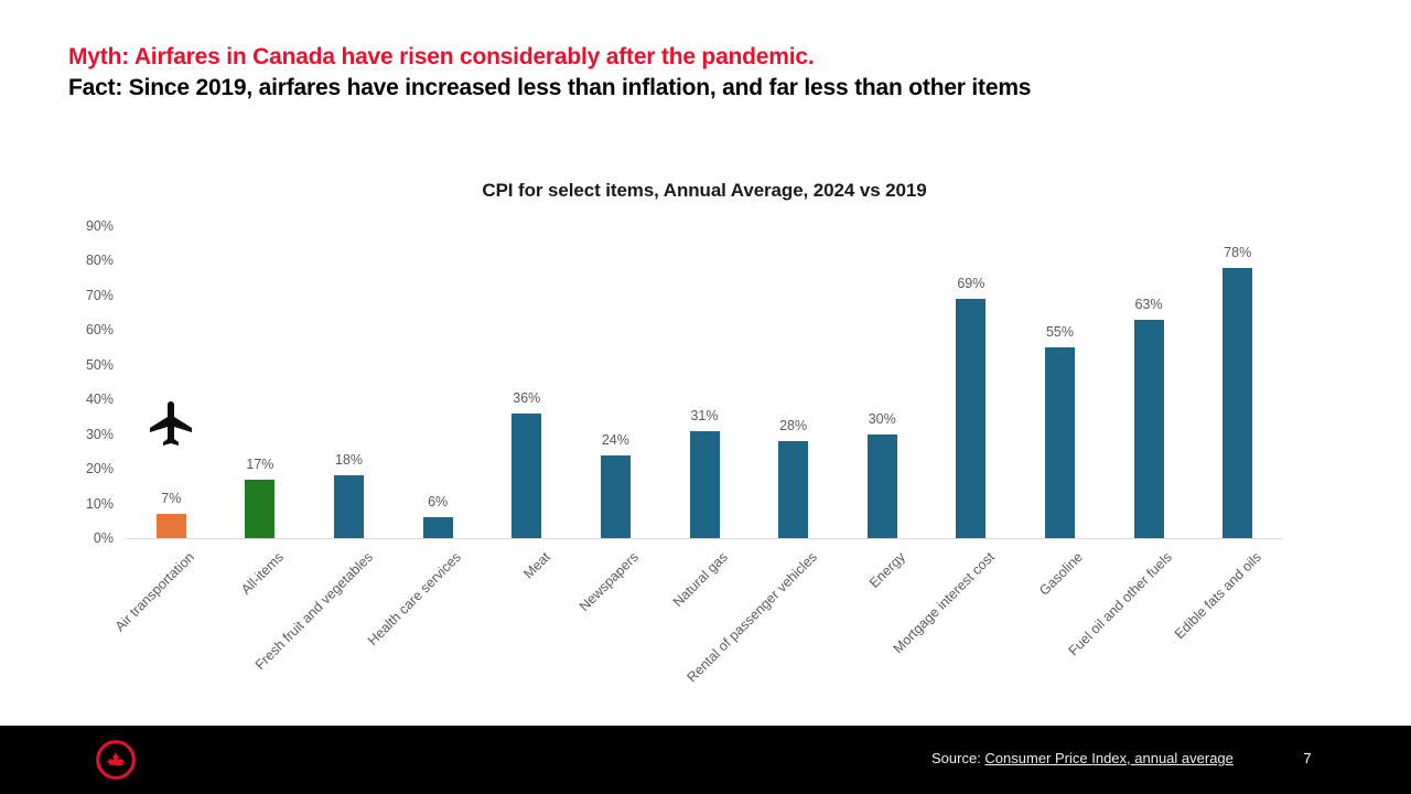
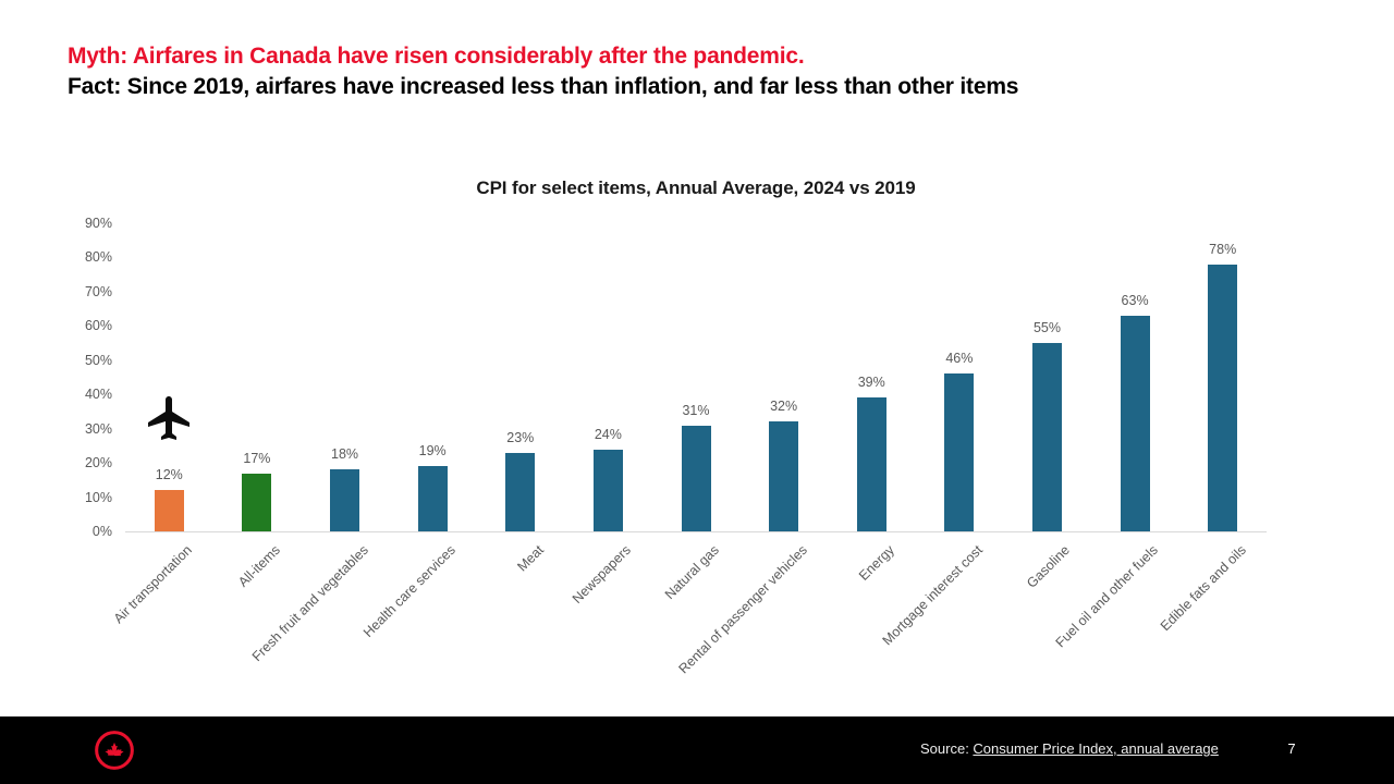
Air transportation: 7% -> 12%
Health care services: 6% -> 19%
Meat: 36% -> 23%
Rental of passenger vehicles: 28% -> 32%
Energy: 30% -> 39%
Mortgage interest cost: 69% -> 46%
